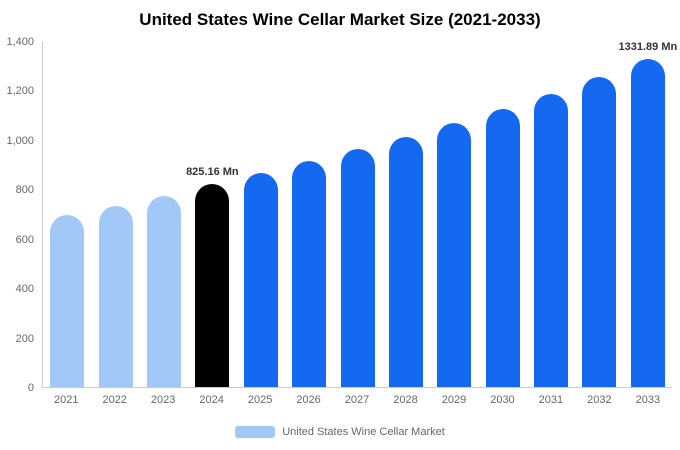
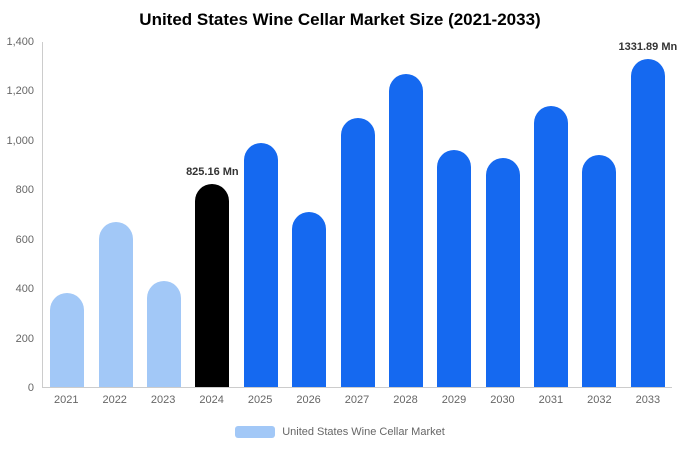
2021: 700 -> 380
2022: 740 -> 670
2023: 780 -> 430
2025: 870 -> 990
2026: 920 -> 710
2027: 960 -> 1090
2028: 1020 -> 1270
2029: 1070 -> 960
2030: 1130 -> 930
2031: 1190 -> 1140
2032: 1260 -> 940
